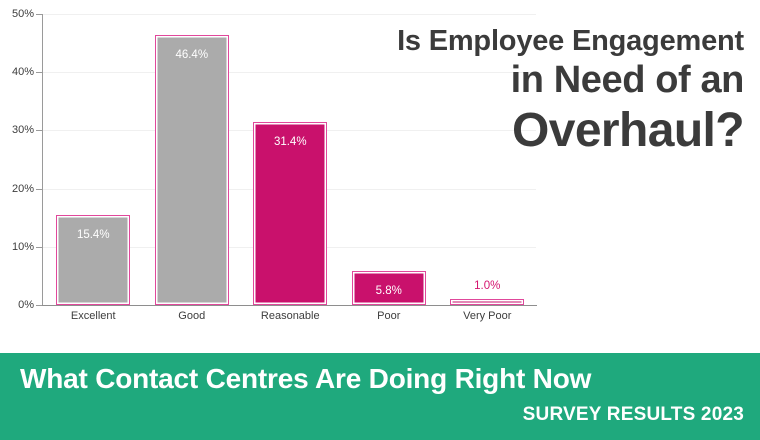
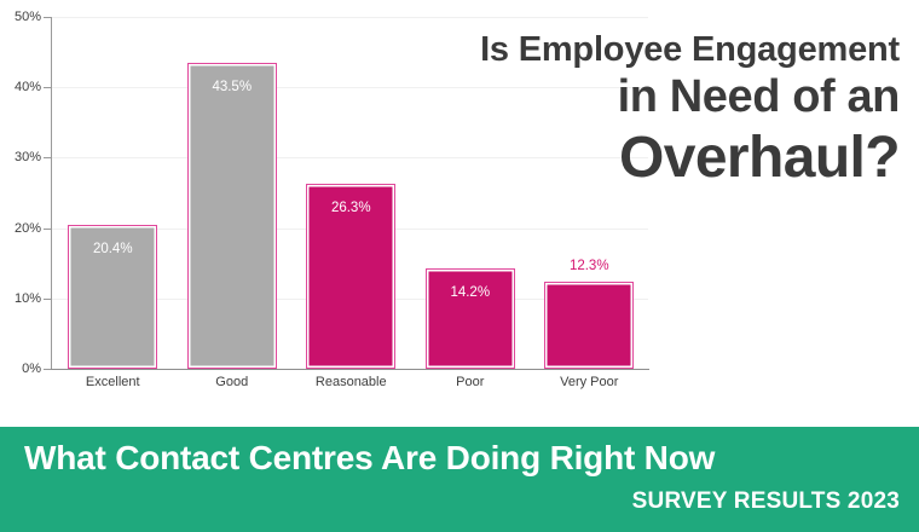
Excellent: 15.4% -> 20.4%
Good: 46.4% -> 43.5%
Reasonable: 31.4% -> 26.3%
Poor: 5.8% -> 14.2%
Very Poor: 1.0% -> 12.3%
